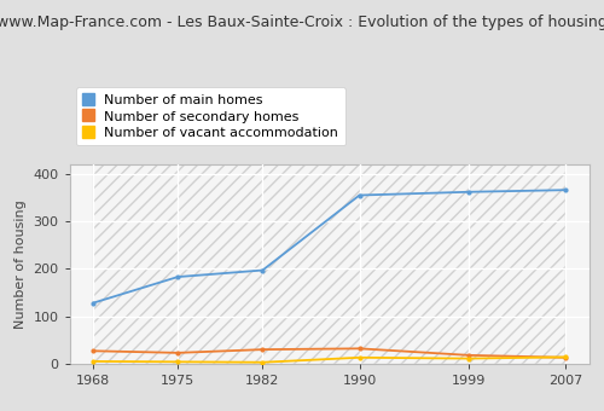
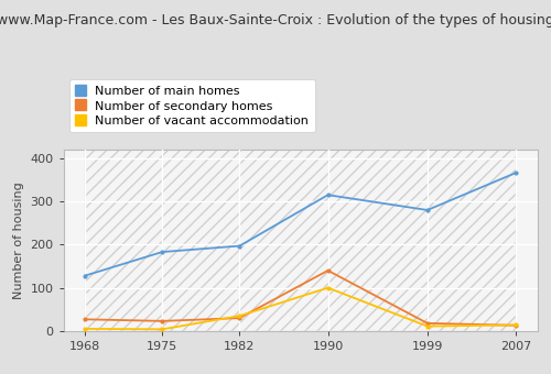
Number of vacant accommodation/1982: 3 -> 35
Number of main homes/1990: 355 -> 315
Number of secondary homes/1990: 32 -> 140
Number of vacant accommodation/1990: 13 -> 100
Number of main homes/1999: 362 -> 280
